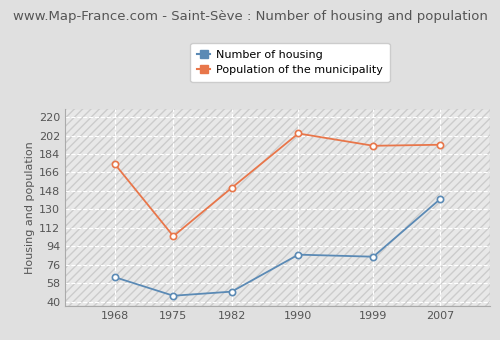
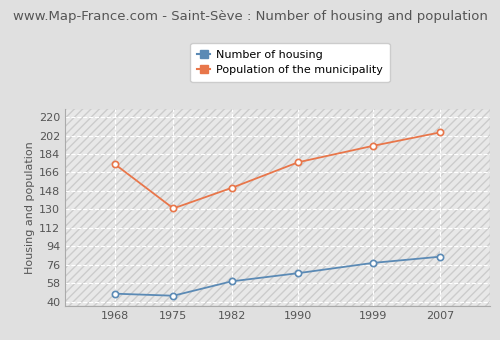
Number of housing/1968: 64 -> 48
Population of the municipality/1975: 104 -> 131
Number of housing/1982: 50 -> 60
Number of housing/1990: 86 -> 68
Population of the municipality/1990: 204 -> 176
Number of housing/1999: 84 -> 78
Number of housing/2007: 140 -> 84
Population of the municipality/2007: 193 -> 205
